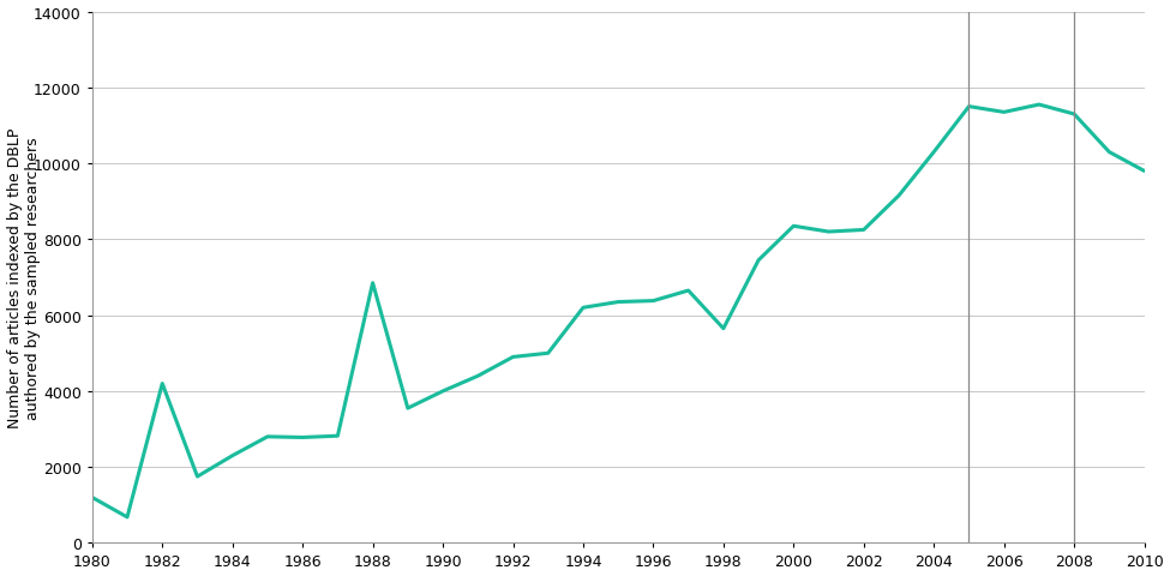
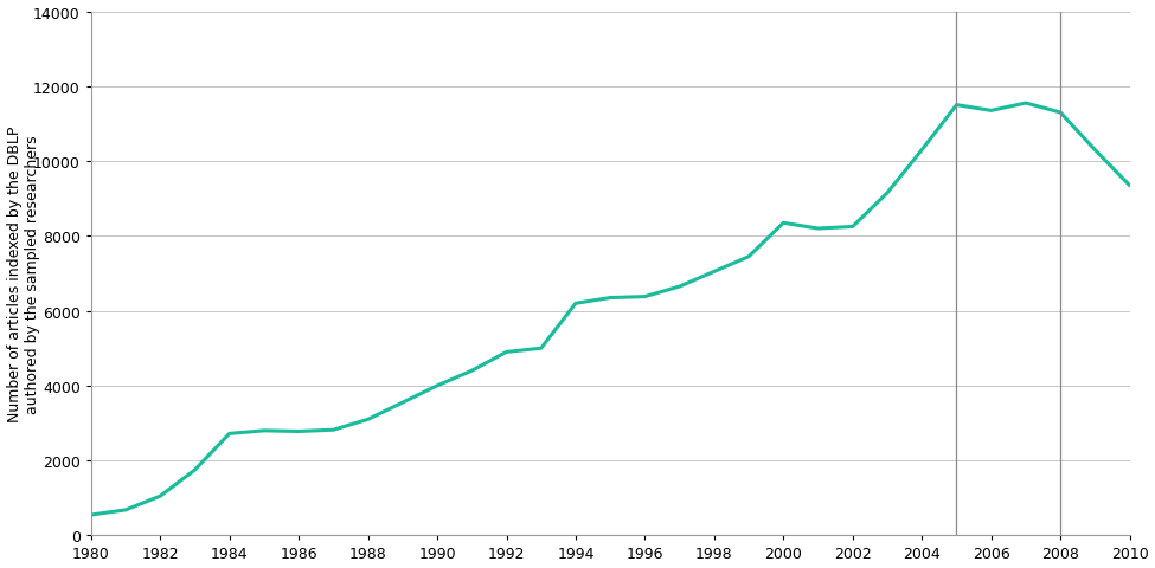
1980: 1200 -> 550
1982: 4200 -> 1050
1984: 2300 -> 2720
1988: 6850 -> 3100
1998: 5650 -> 7050
2010: 9800 -> 9350
